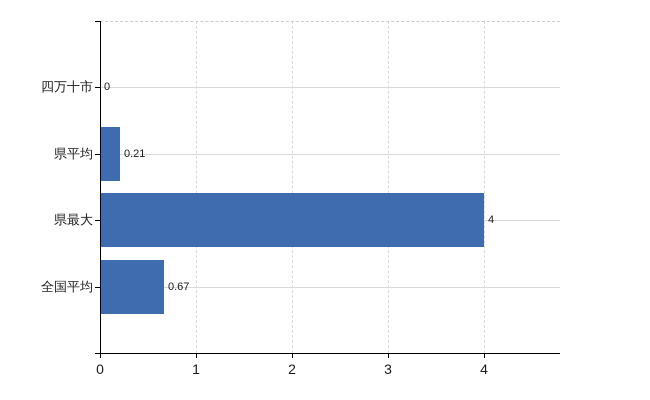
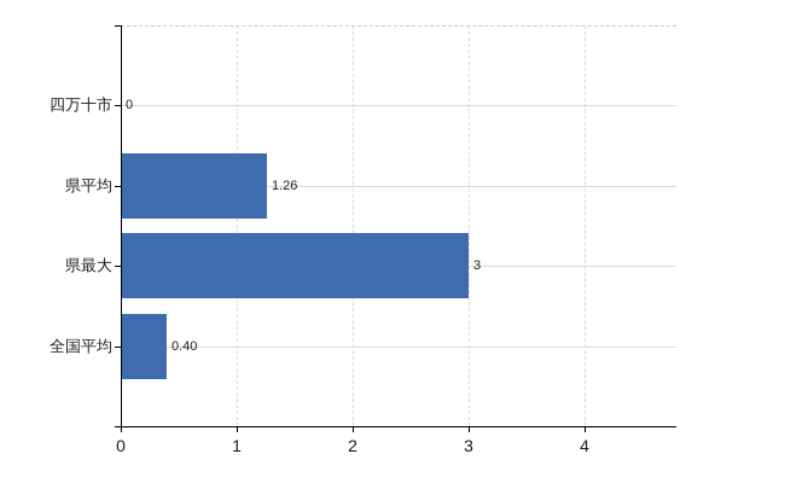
県平均: 0.21 -> 1.26
県最大: 4 -> 3
全国平均: 0.67 -> 0.40
